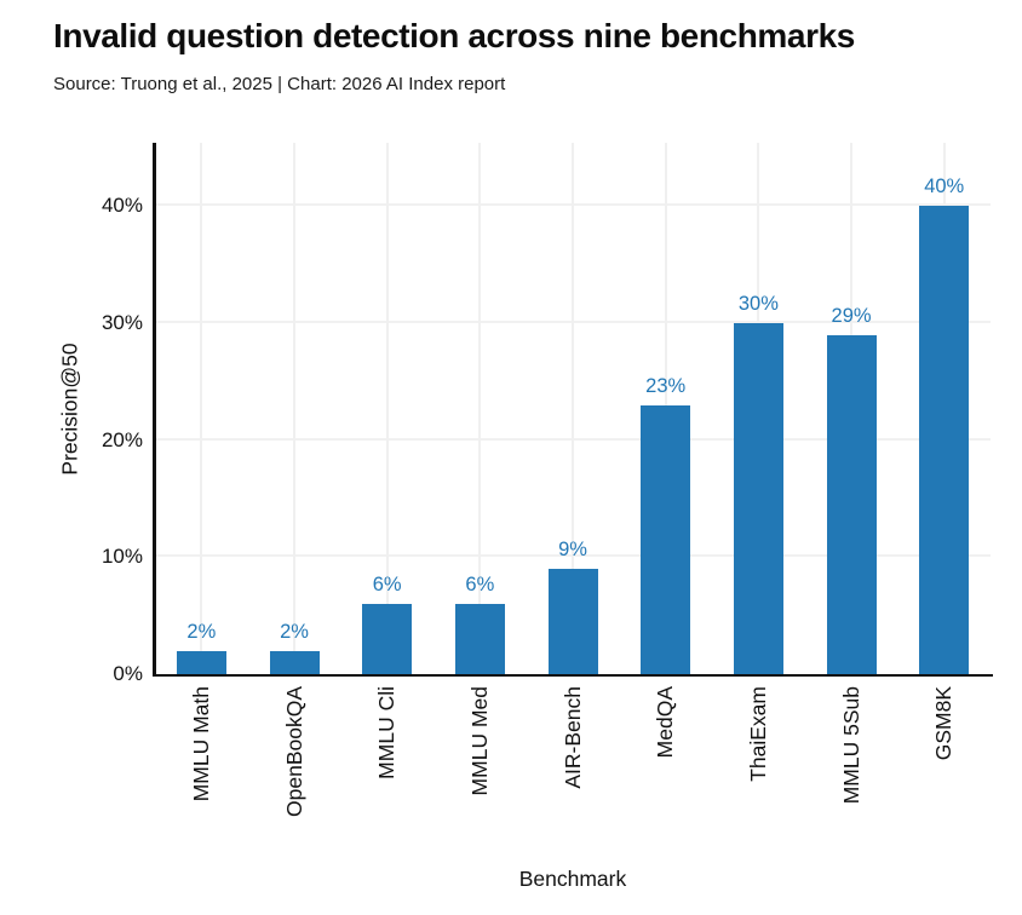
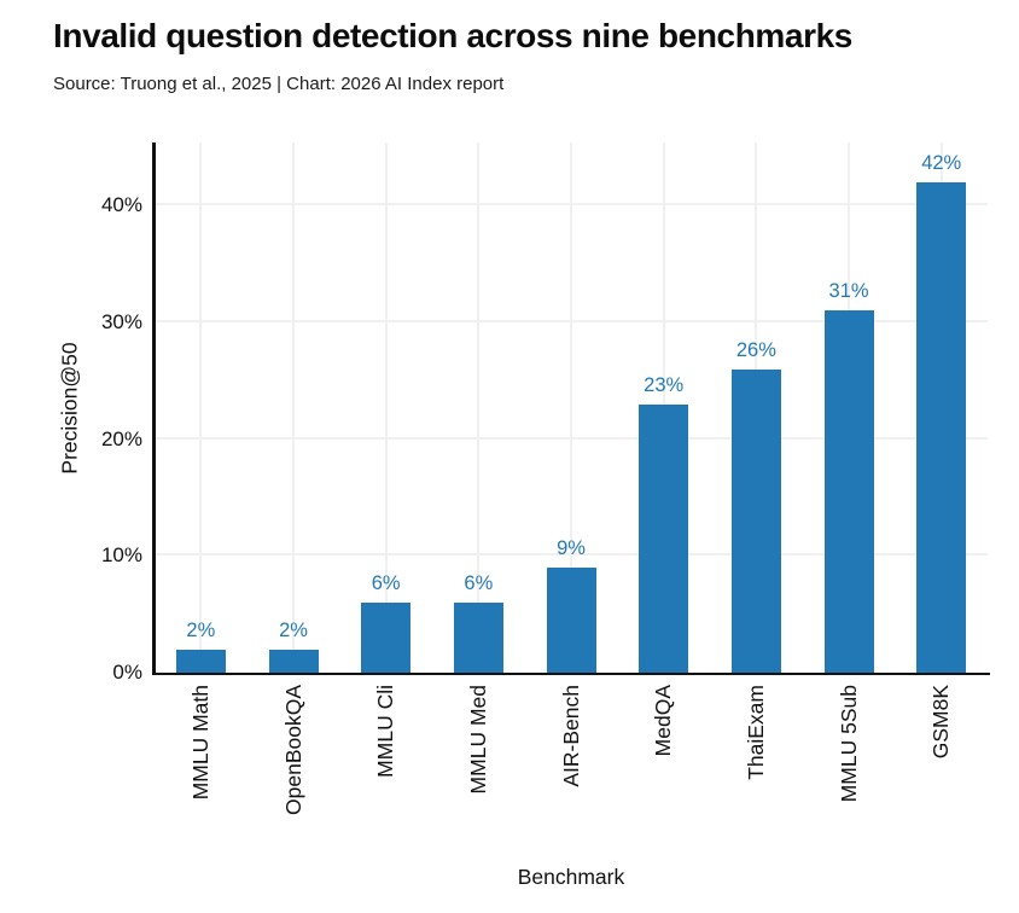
ThaiExam: 30% -> 26%
MMLU 5Sub: 29% -> 31%
GSM8K: 40% -> 42%
